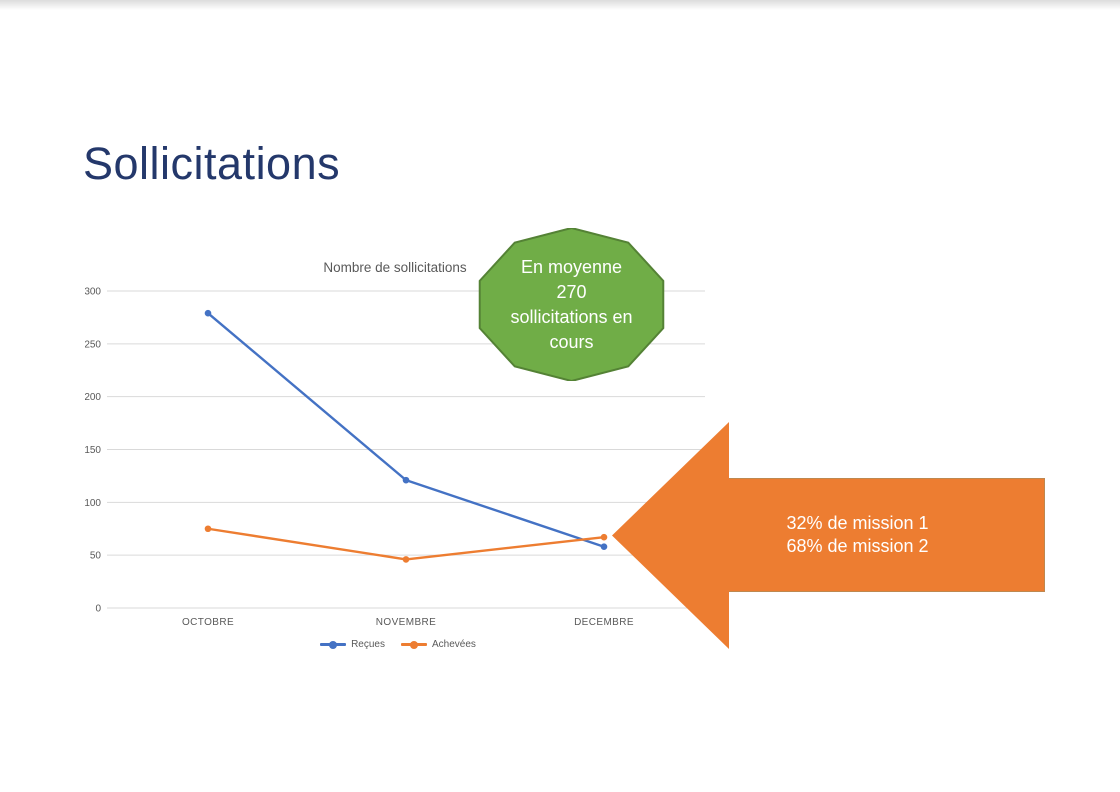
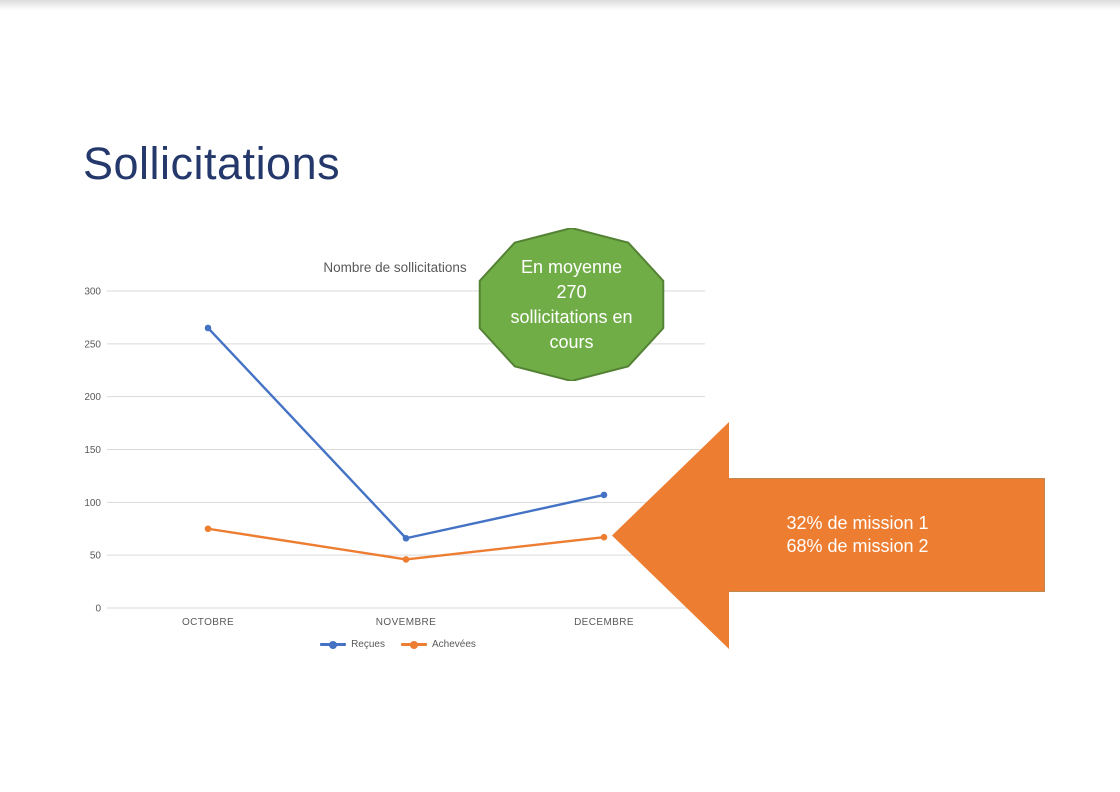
Reçues/OCTOBRE: 279 -> 265
Reçues/NOVEMBRE: 121 -> 66
Reçues/DECEMBRE: 58 -> 107
